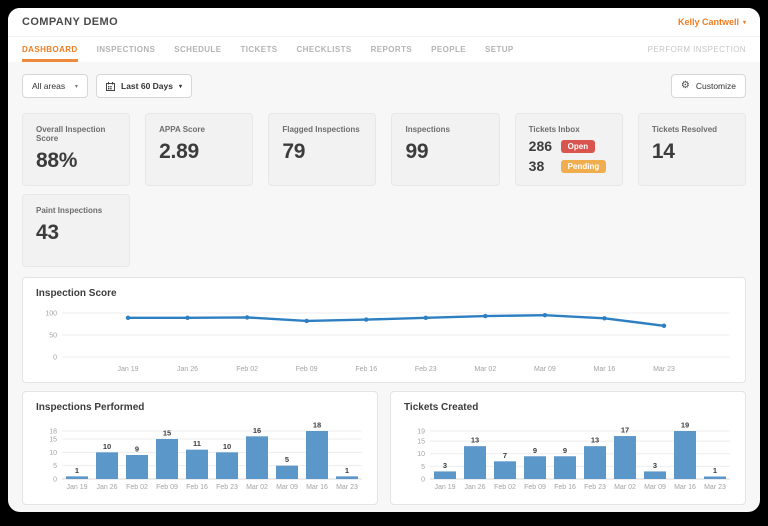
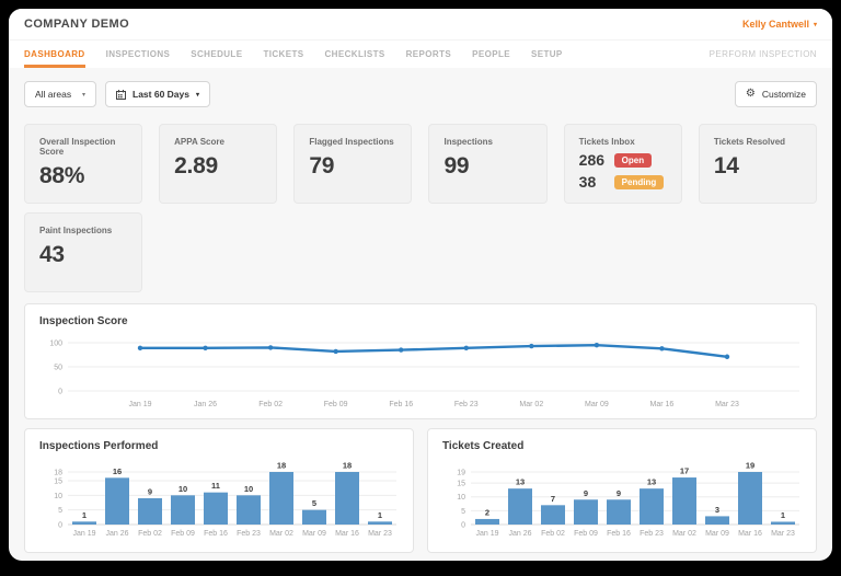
Inspections Performed/Jan 26: 10 -> 16
Inspections Performed/Feb 09: 15 -> 10
Inspections Performed/Mar 02: 16 -> 18
Tickets Created/Jan 19: 3 -> 2
